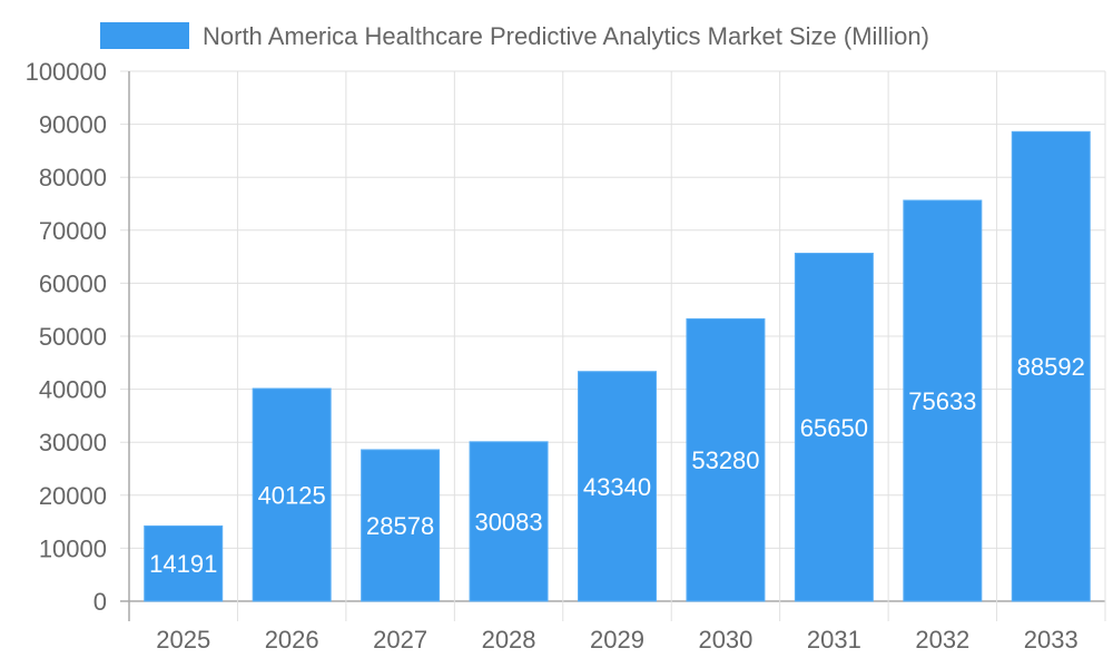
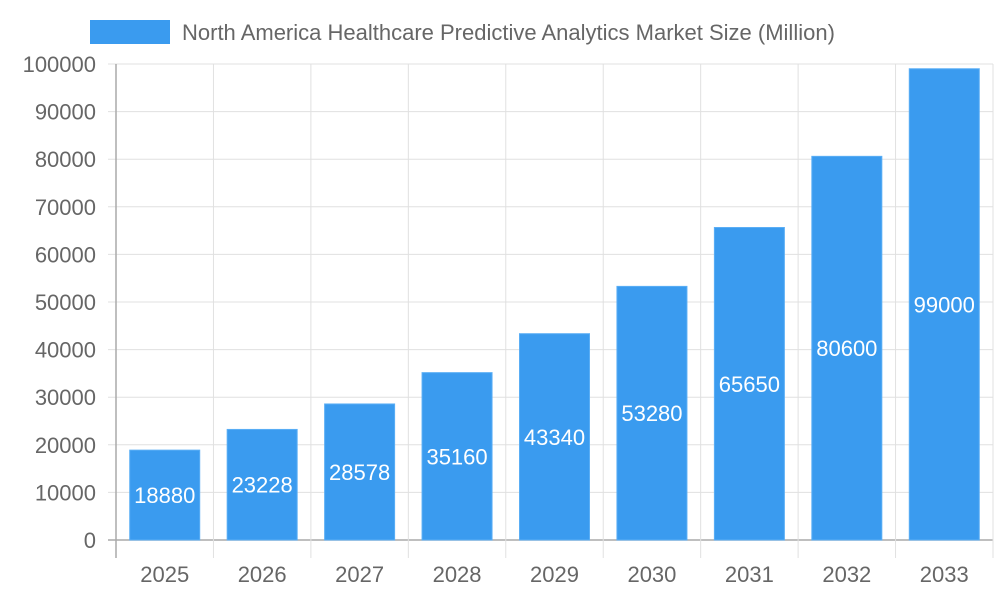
2025: 14191 -> 18880
2026: 40125 -> 23228
2028: 30083 -> 35160
2032: 75633 -> 80600
2033: 88592 -> 99000
